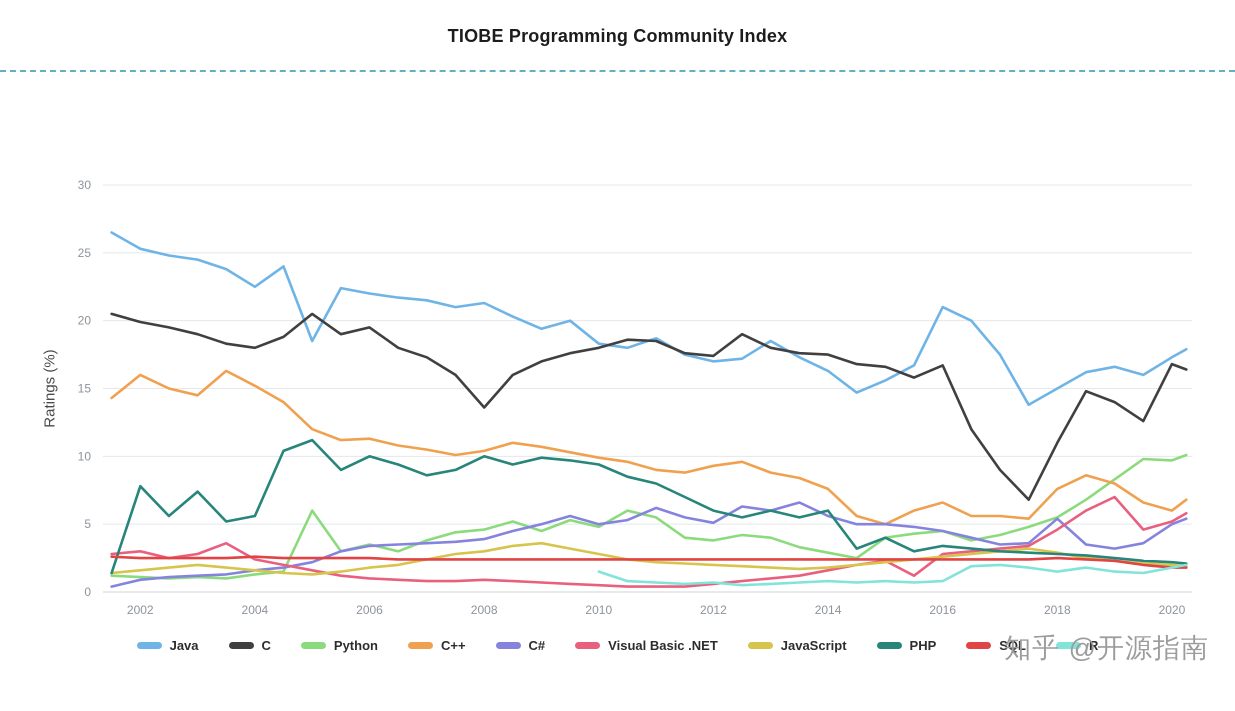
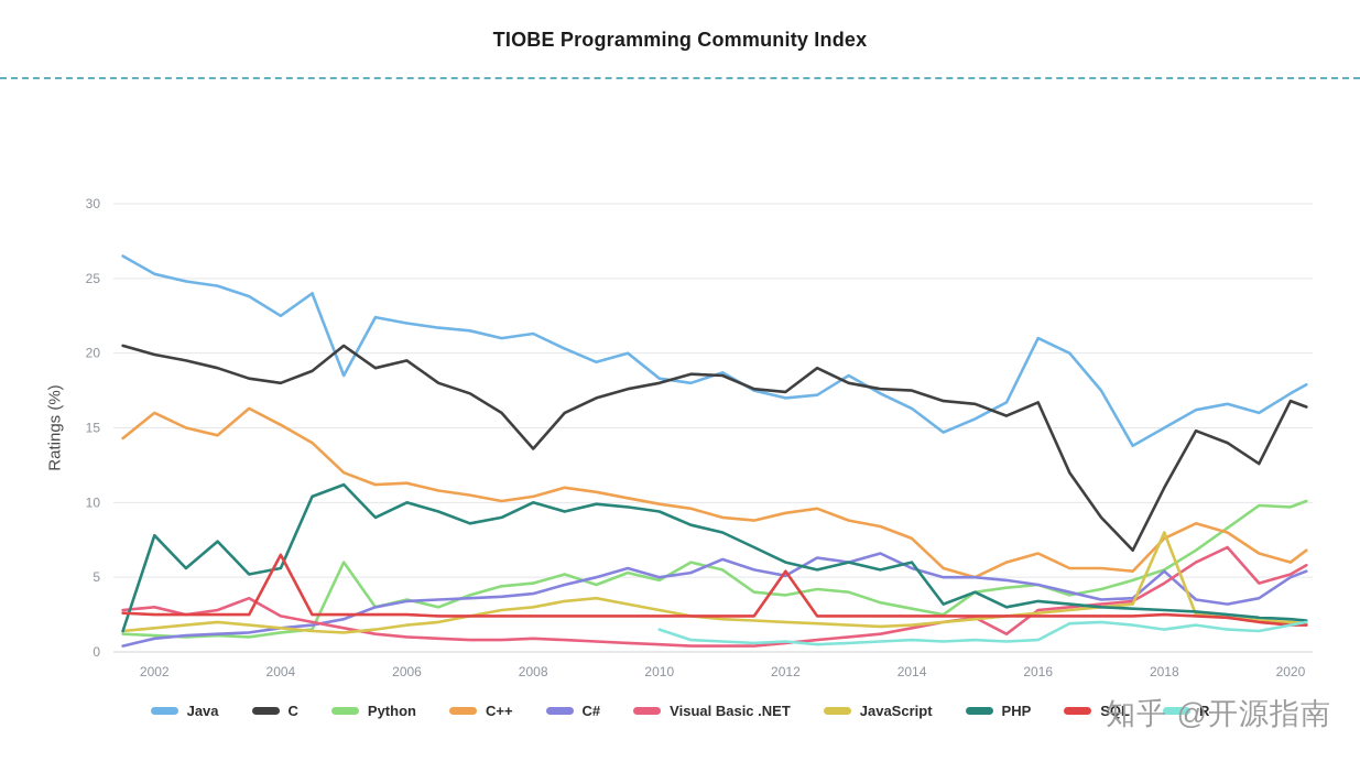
SQL/2004: 2.6 -> 6.5
SQL/2012: 2.4 -> 5.4
JavaScript/2018: 2.9 -> 8.0
